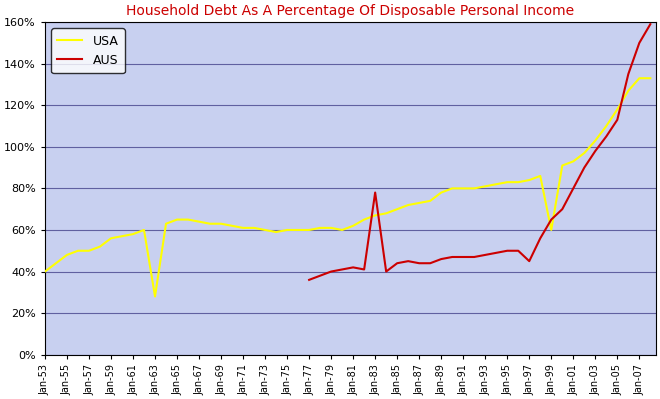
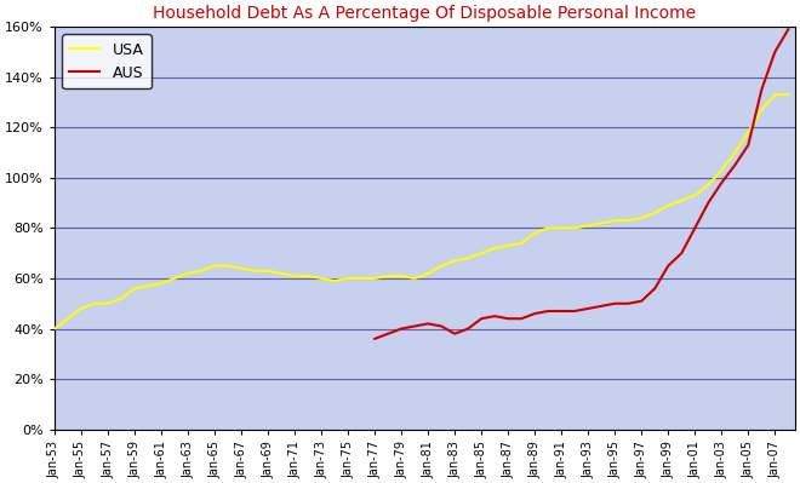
USA/Jan-63: 28% -> 62%
AUS/Jan-83: 78% -> 38%
AUS/Jan-97: 45% -> 51%
USA/Jan-99: 60% -> 89%
